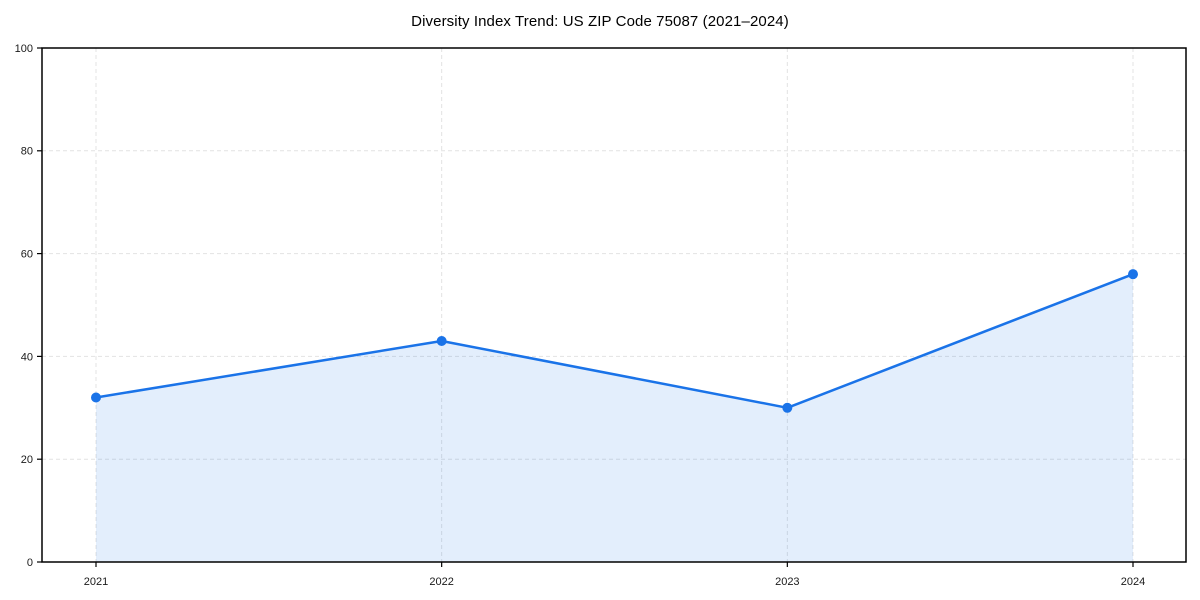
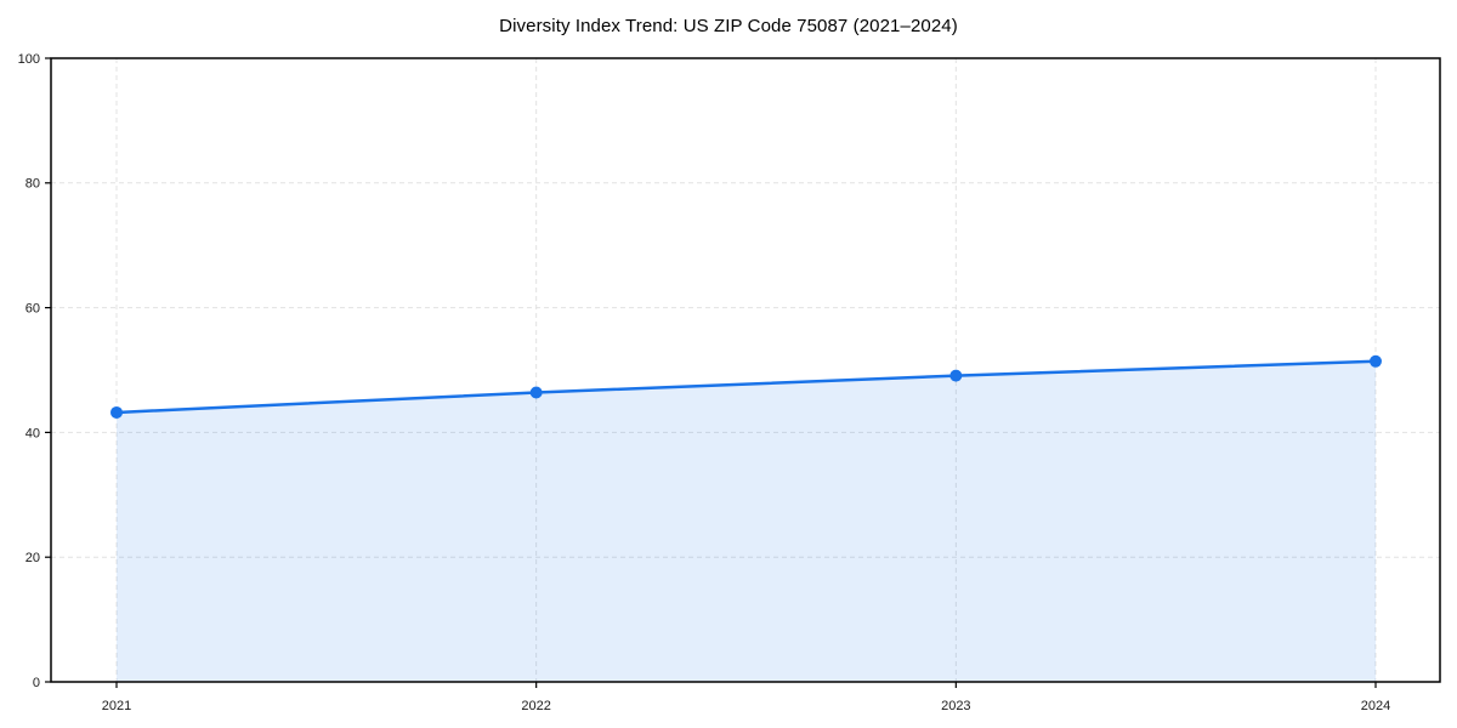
2021: 32 -> 43
2022: 43 -> 46
2023: 30 -> 49
2024: 56 -> 51
